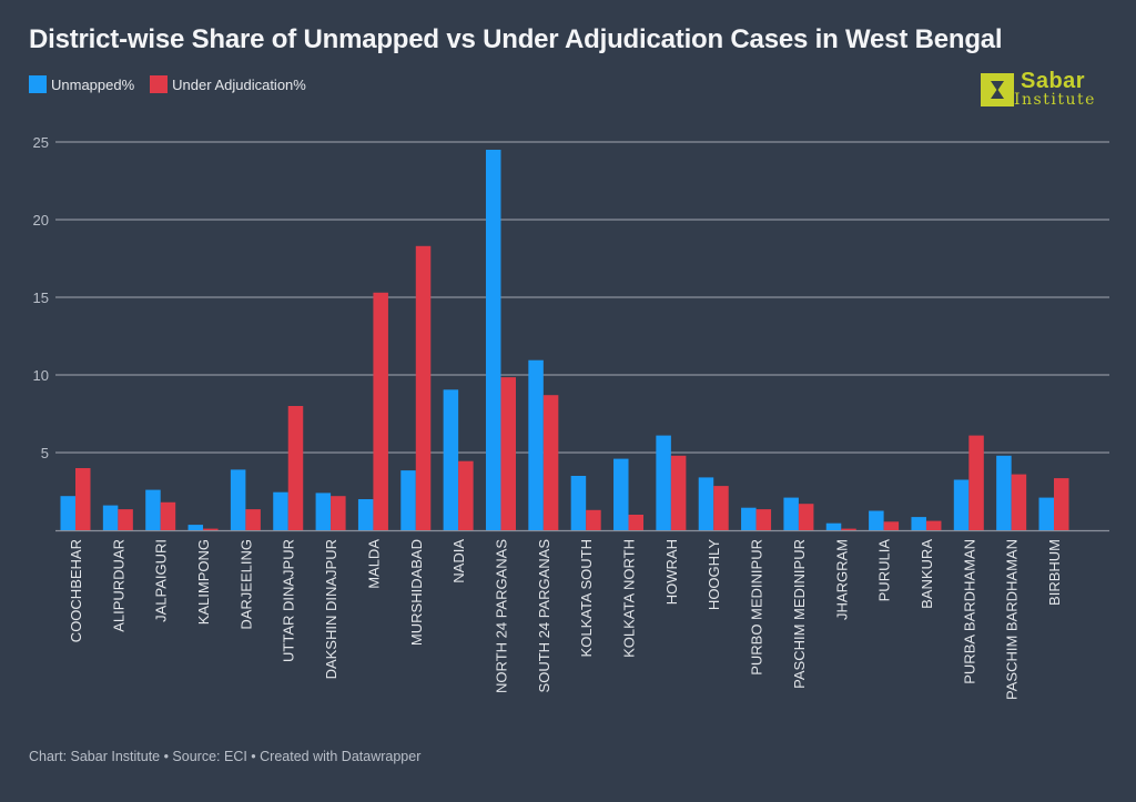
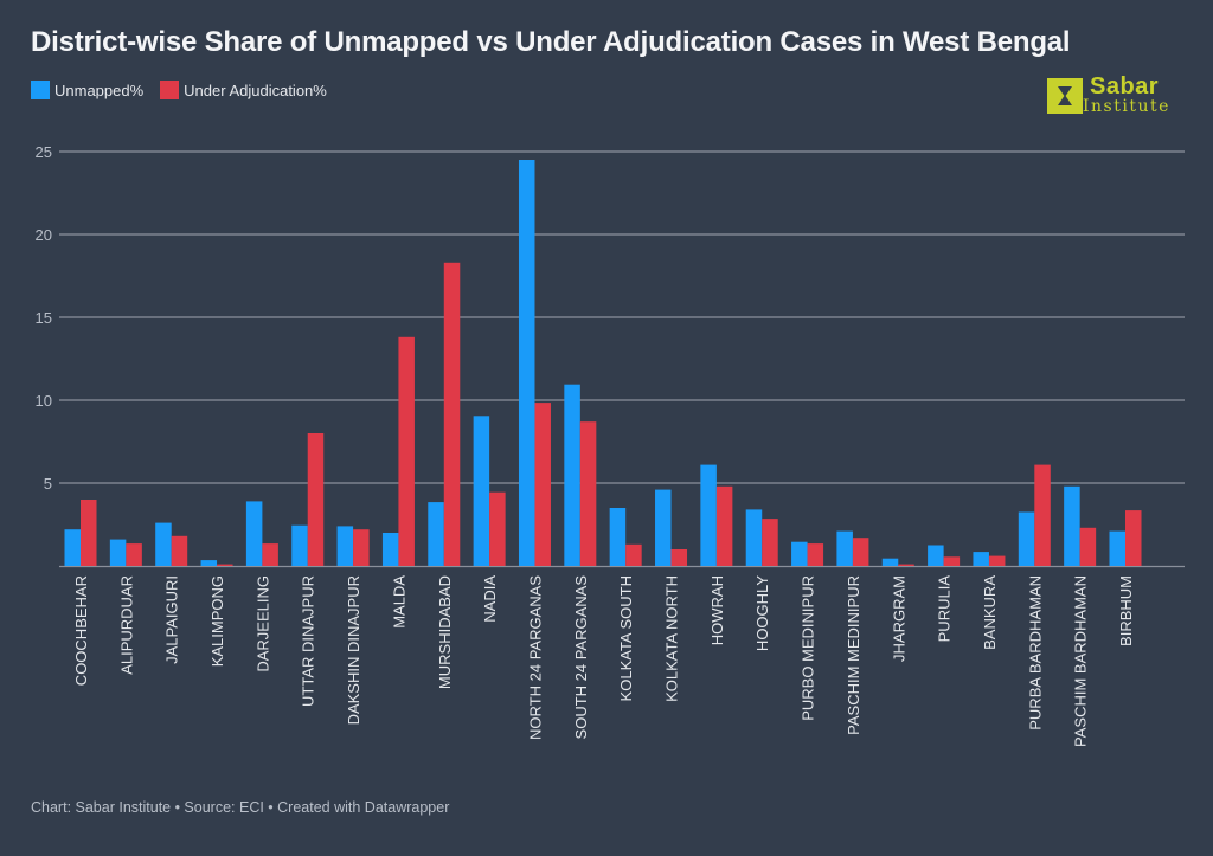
Under Adjudication%/MALDA: 15.3 -> 13.8
Under Adjudication%/PASCHIM BARDHAMAN: 3.6 -> 2.3
